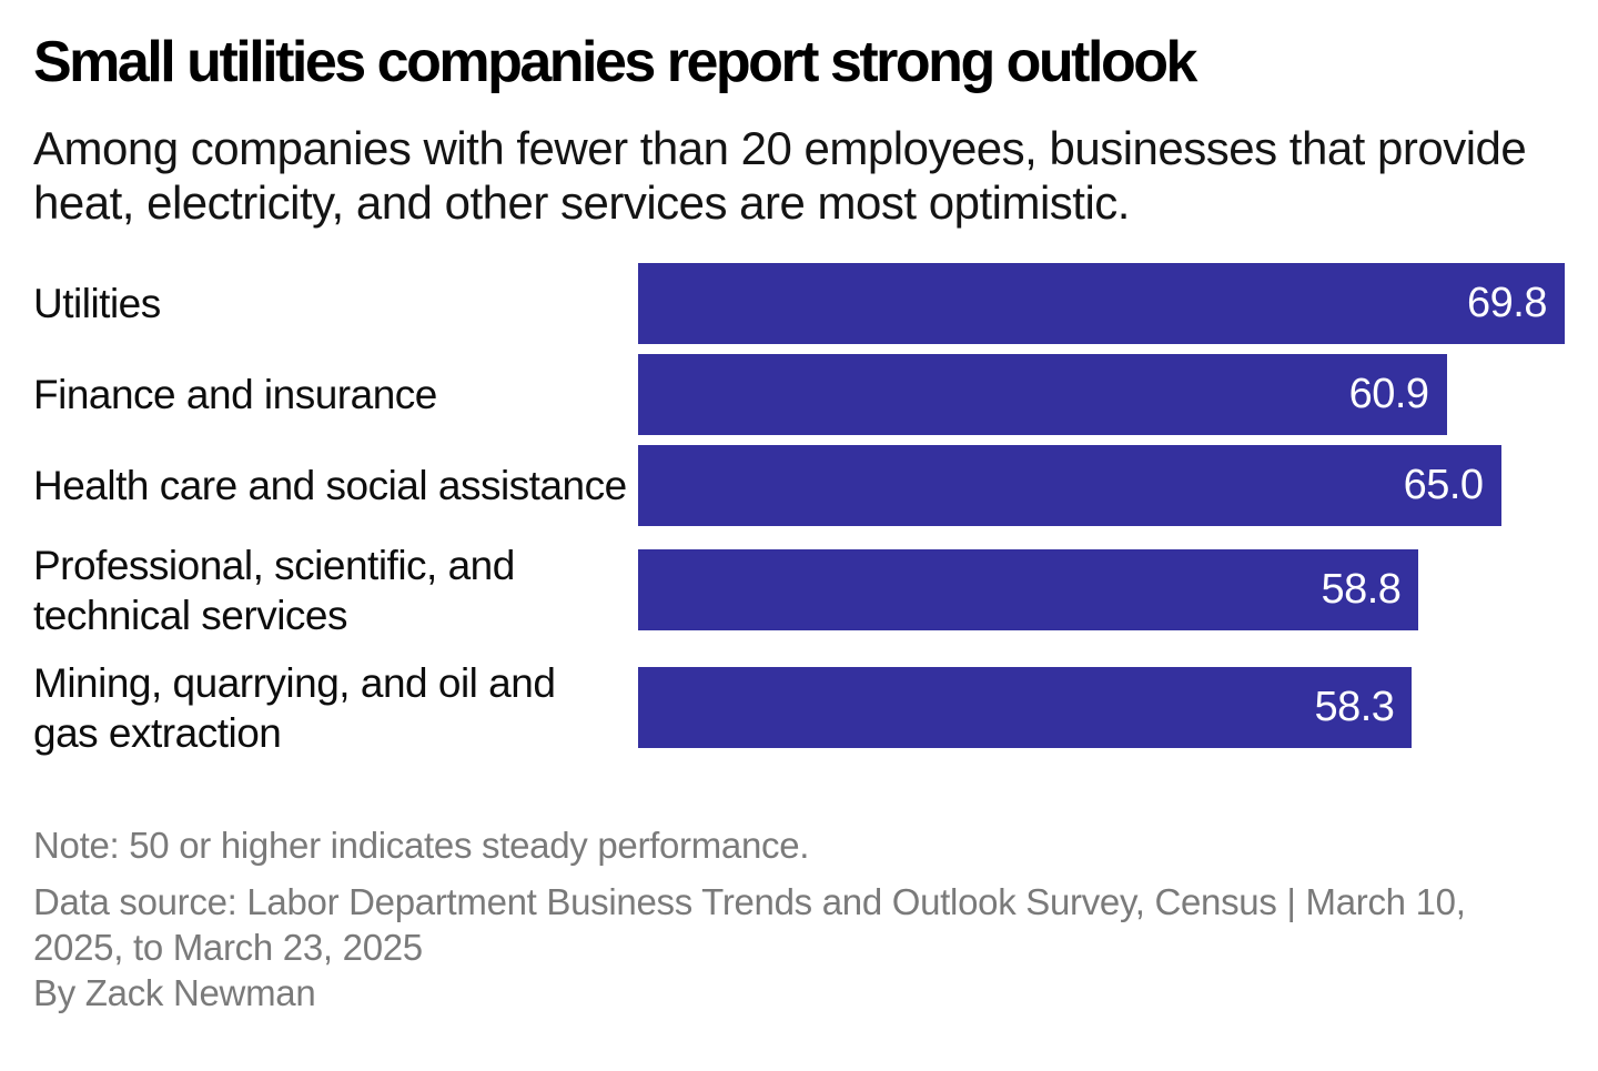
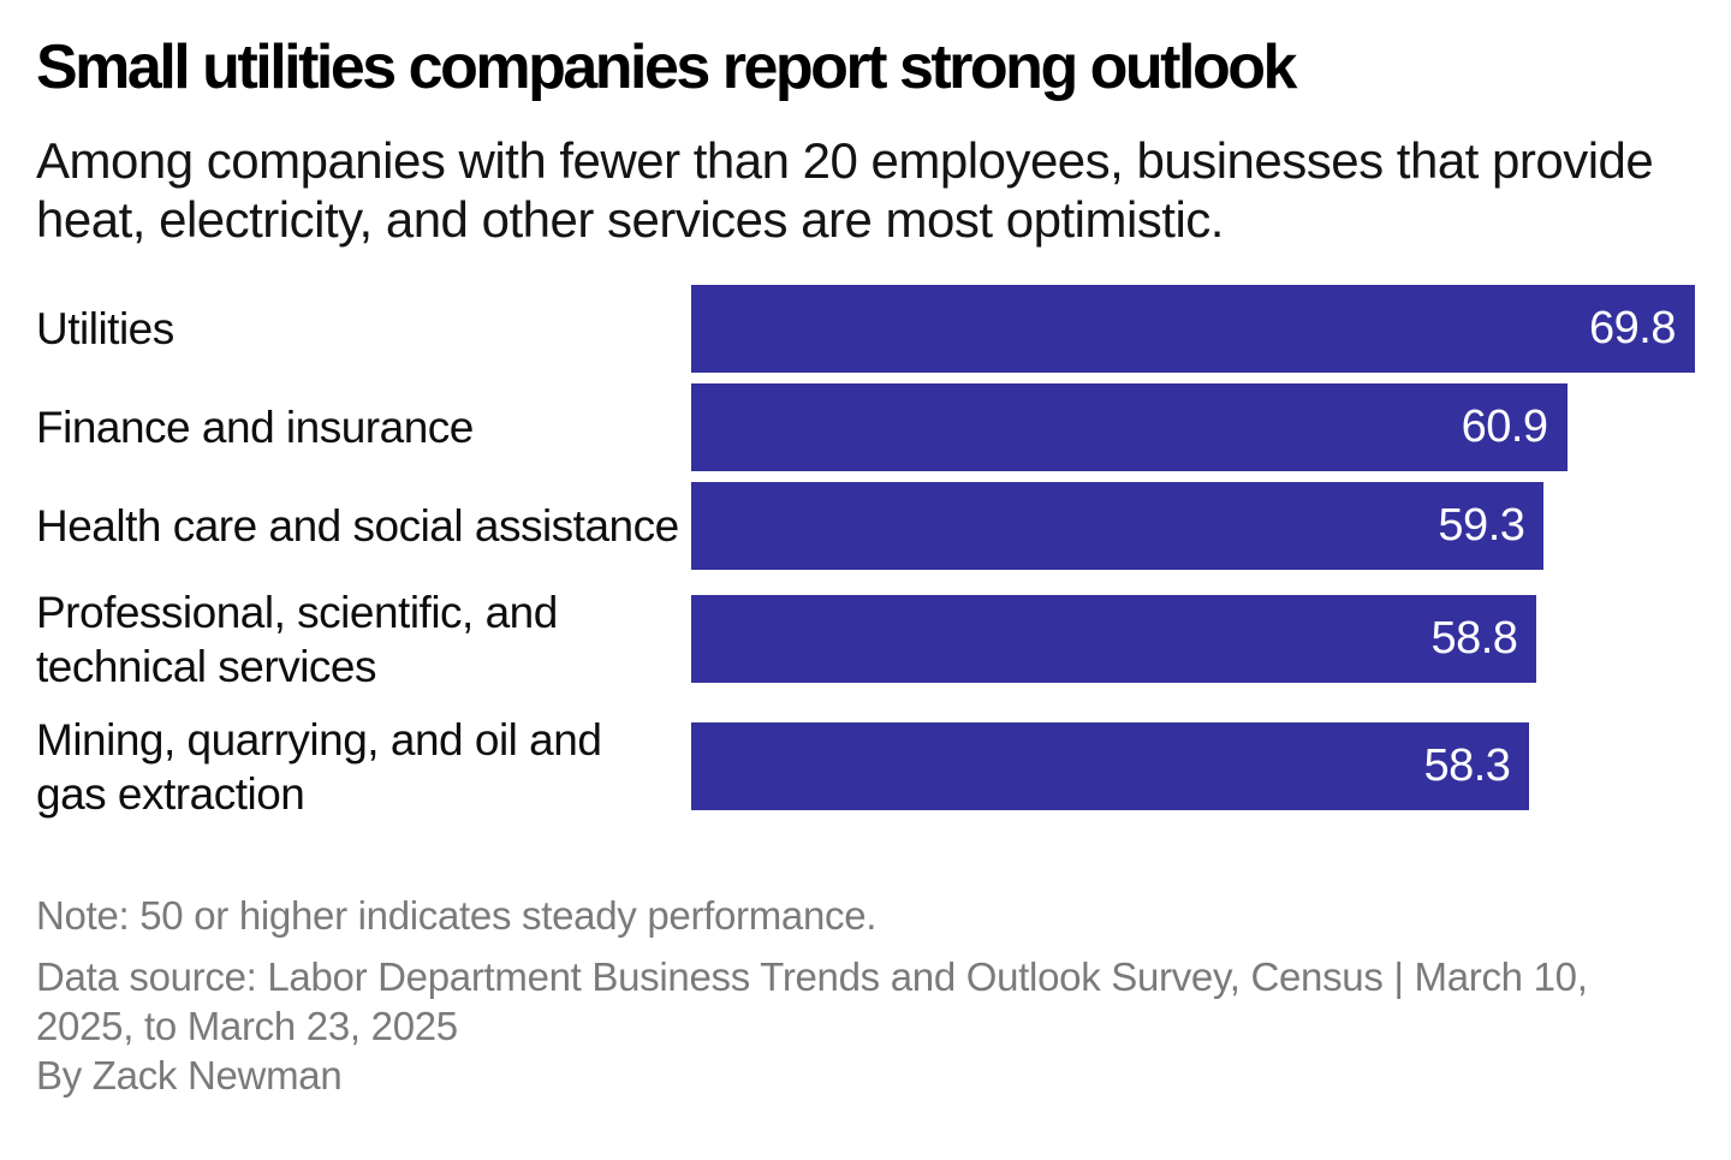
Health care and social assistance: 65.0 -> 59.3
